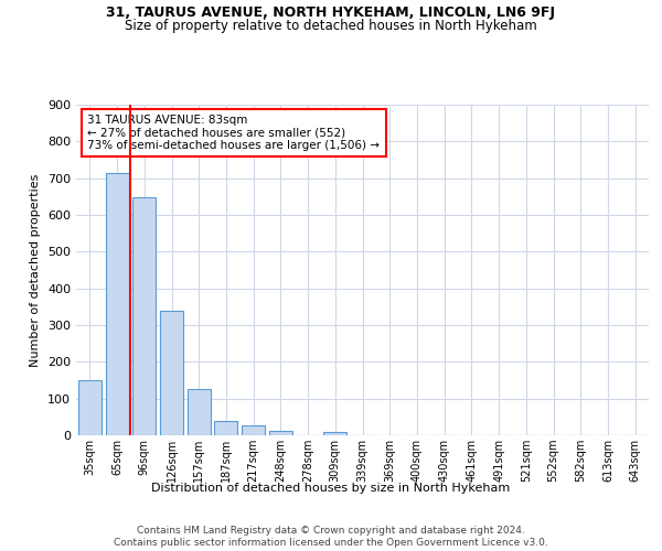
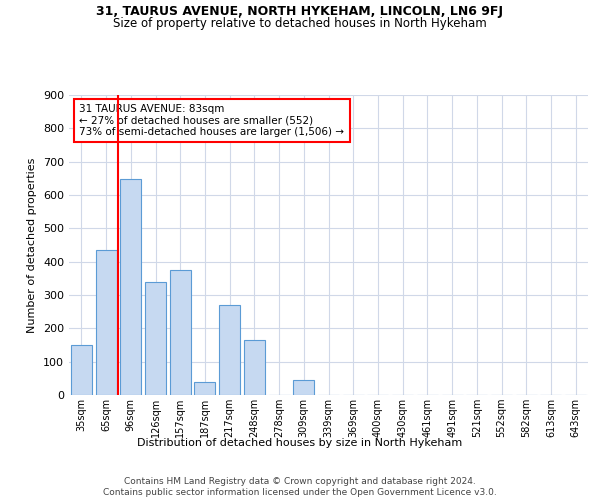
65sqm: 715 -> 435
157sqm: 125 -> 375
217sqm: 28 -> 270
248sqm: 12 -> 165
309sqm: 10 -> 45
